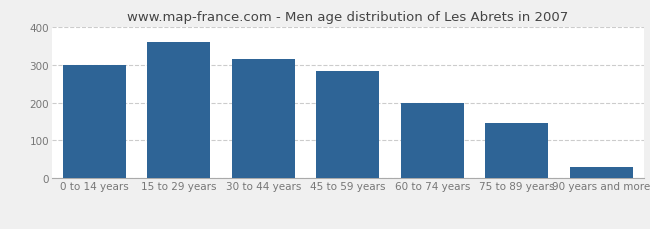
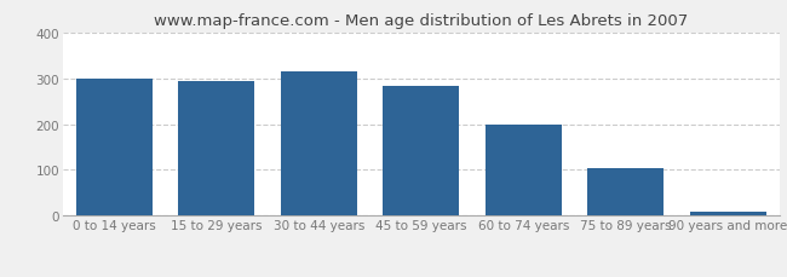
15 to 29 years: 360 -> 293
75 to 89 years: 145 -> 103
90 years and more: 30 -> 10
